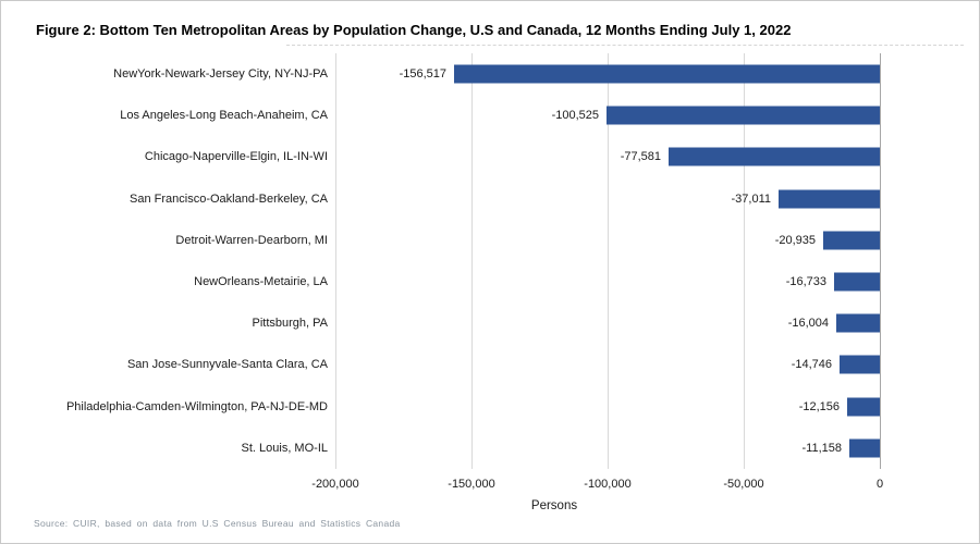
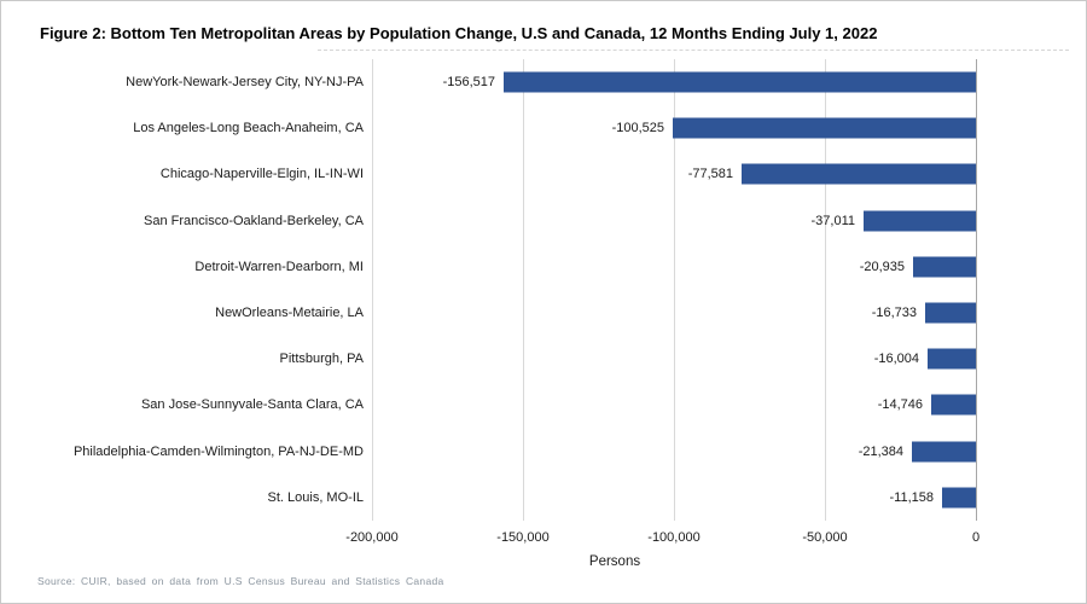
Philadelphia-Camden-Wilmington, PA-NJ-DE-MD: -12,156 -> -21,384
